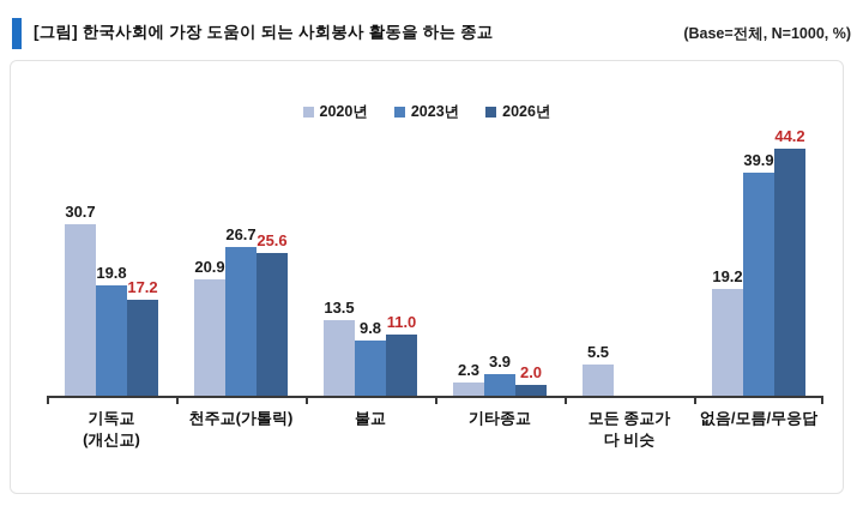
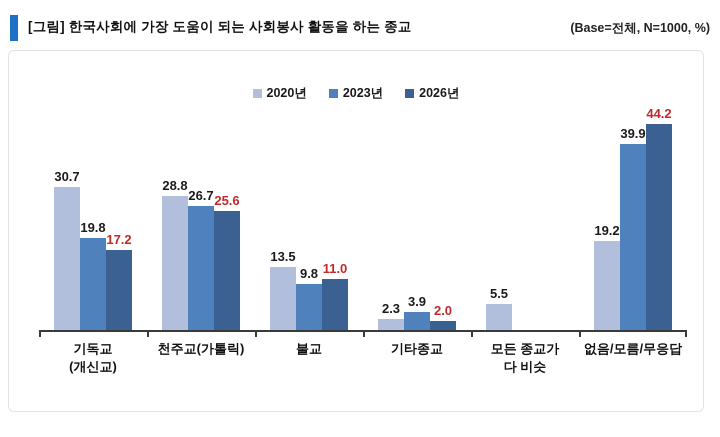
2020년/천주교(가톨릭): 20.9 -> 28.8
